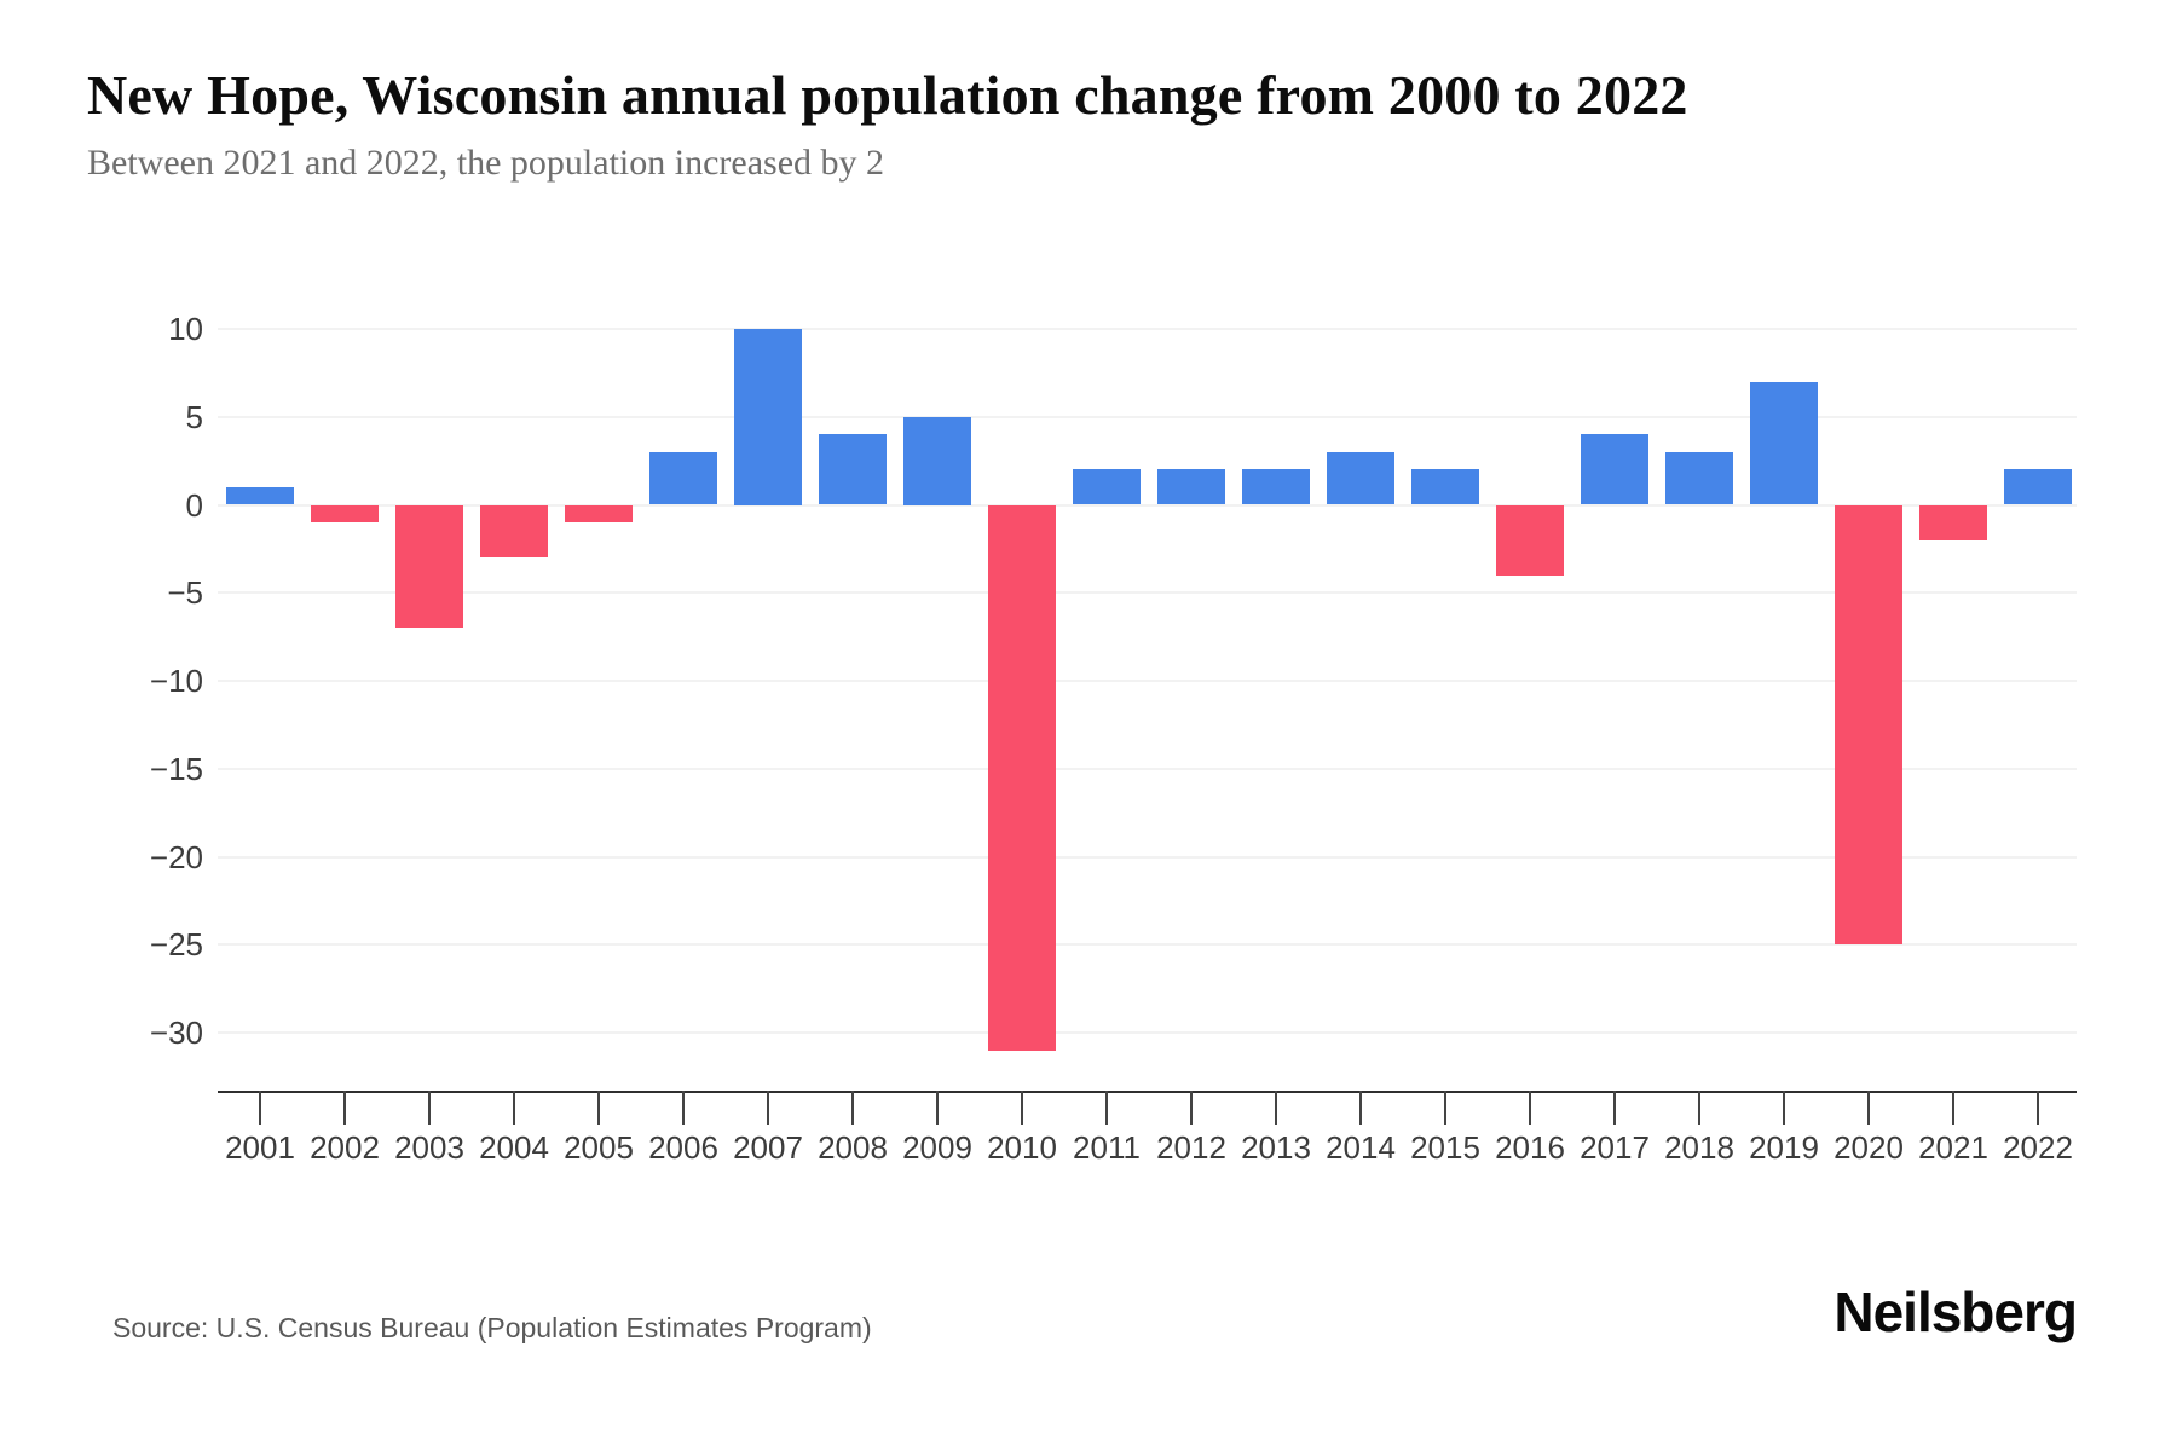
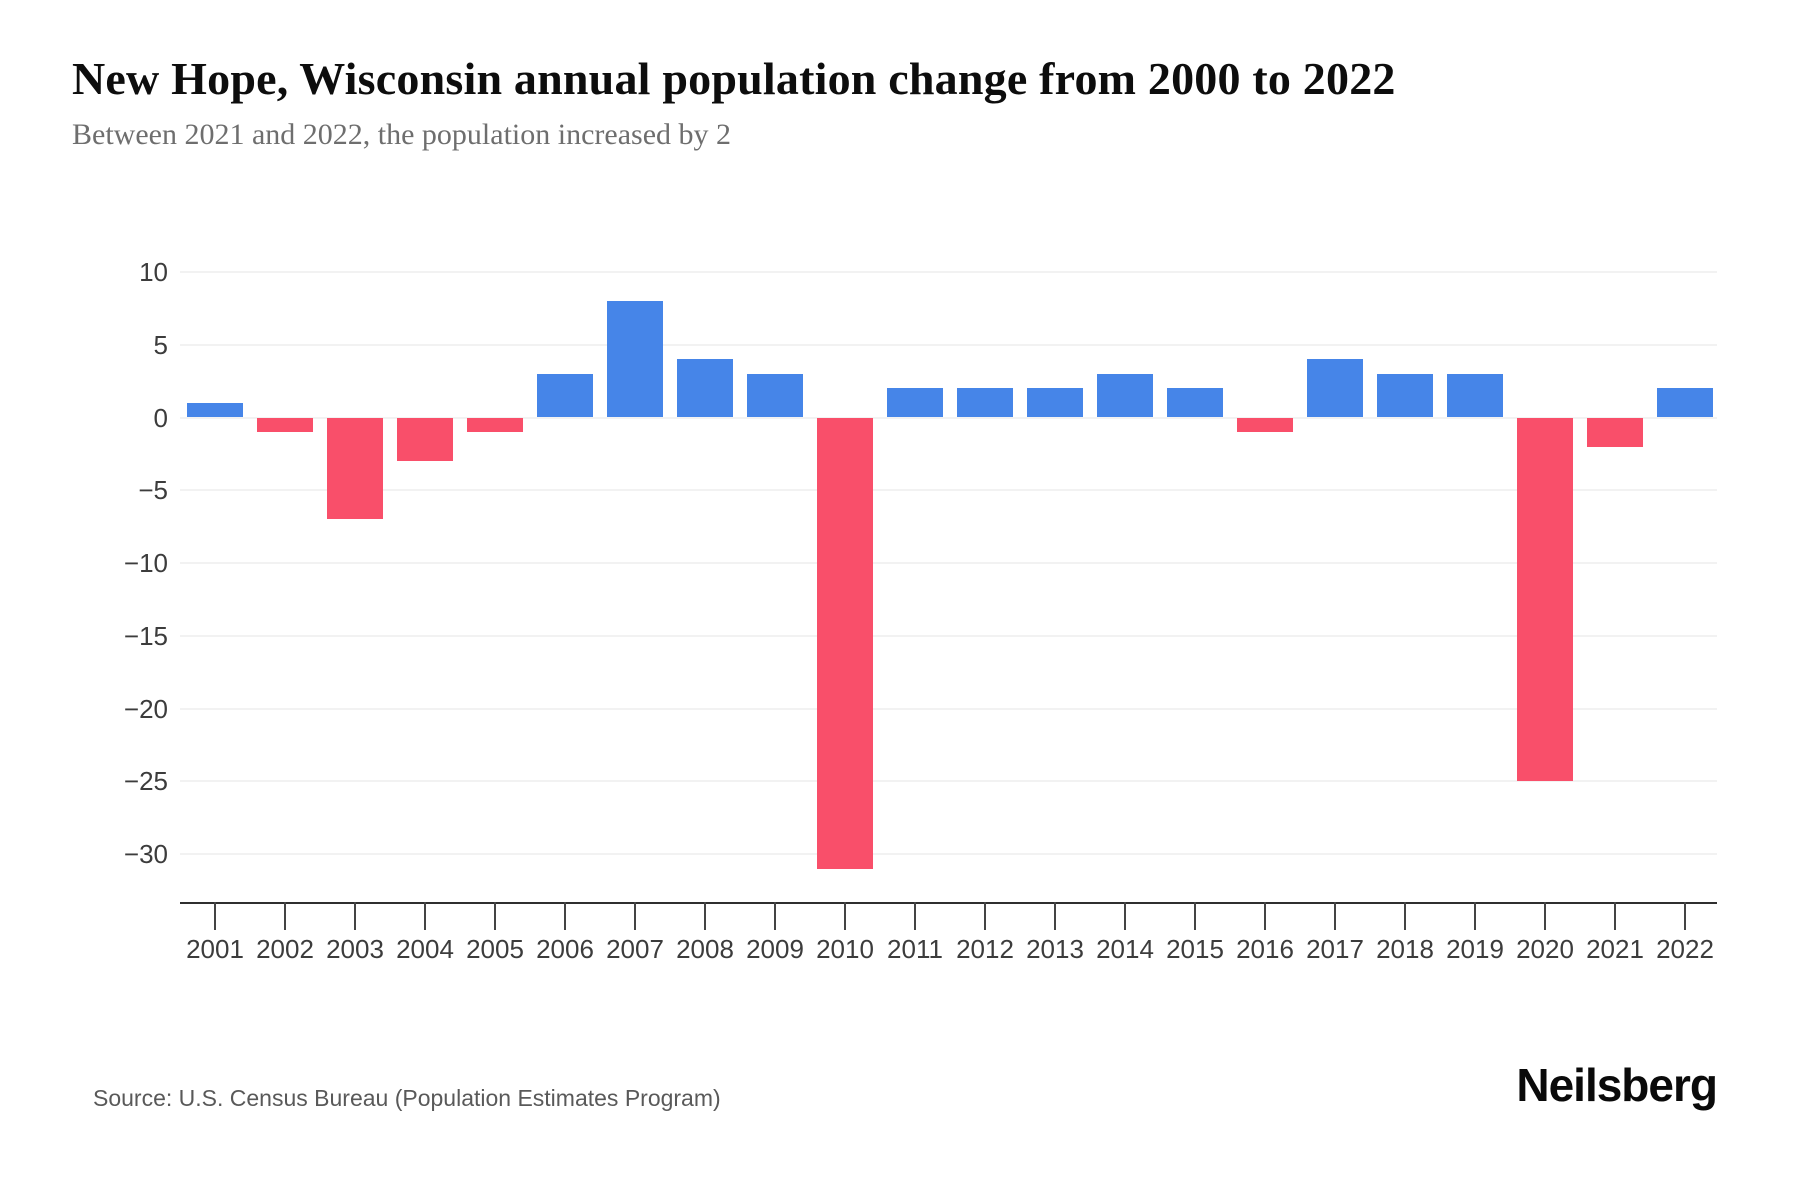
2007: 10 -> 8
2009: 5 -> 3
2016: -4 -> -1
2019: 7 -> 3
